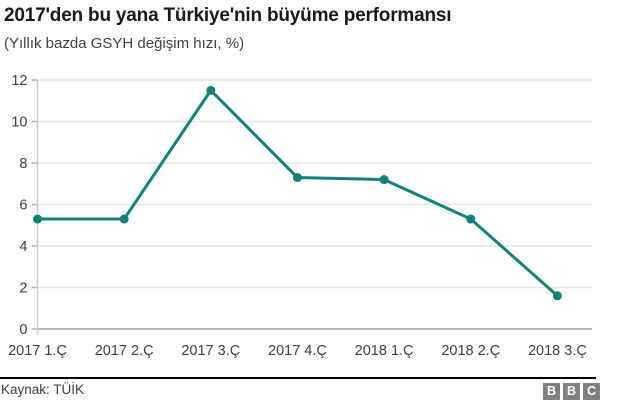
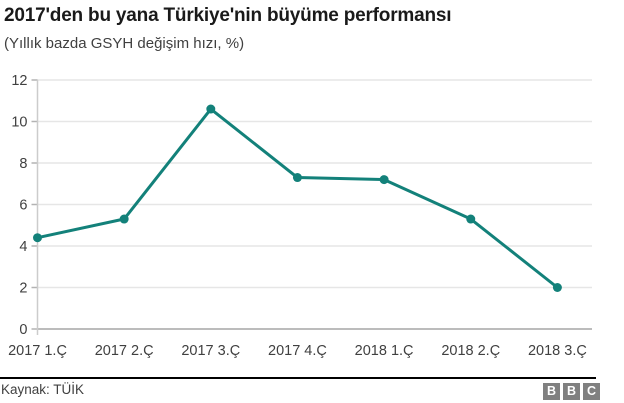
2017 1.Ç: 5.3 -> 4.4
2017 3.Ç: 11.5 -> 10.6
2018 3.Ç: 1.6 -> 2.0
